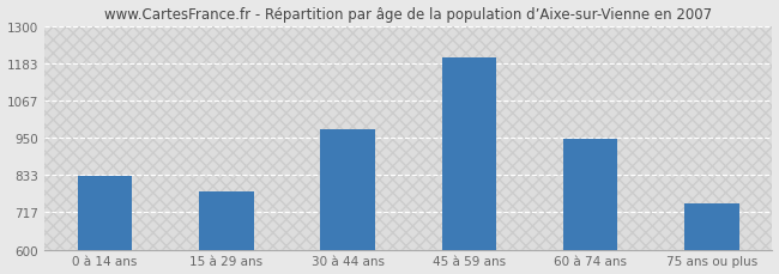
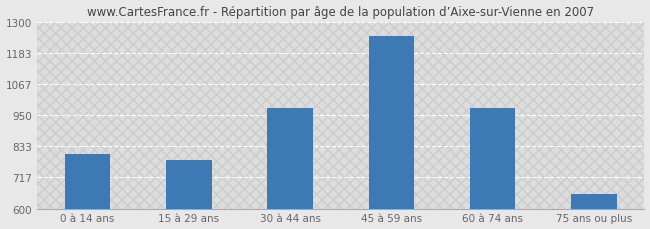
0 à 14 ans: 830 -> 806
45 à 59 ans: 1200 -> 1245
60 à 74 ans: 945 -> 975
75 ans ou plus: 745 -> 655
